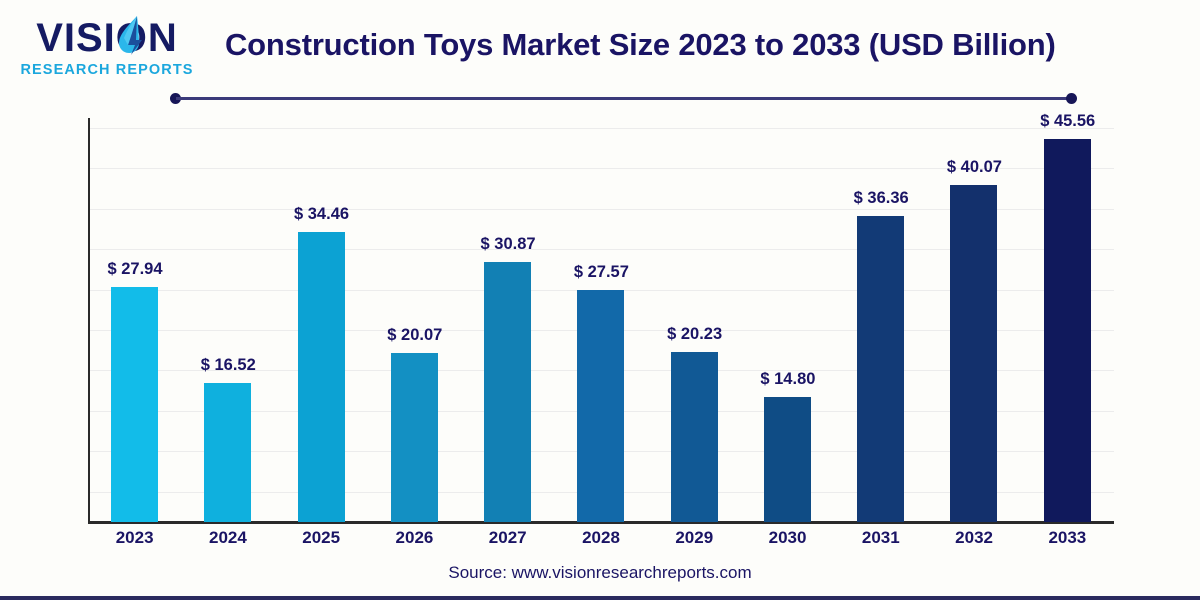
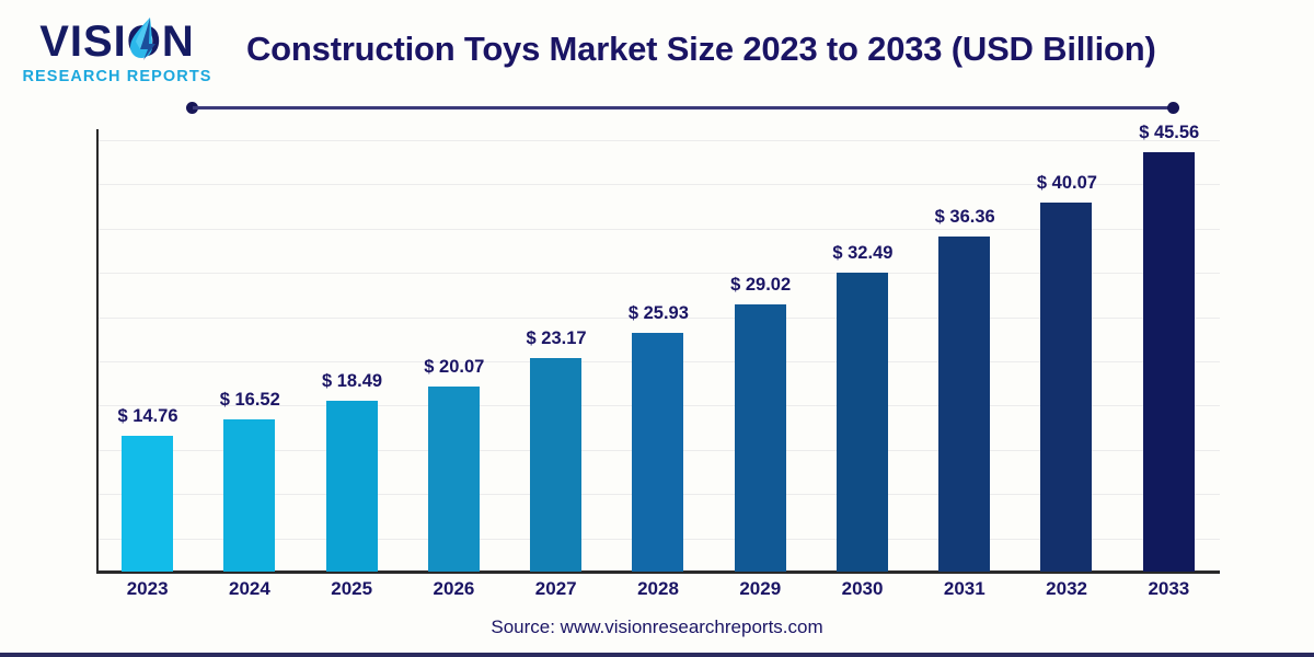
2023: 27.94 -> 14.76
2025: 34.46 -> 18.49
2027: 30.87 -> 23.17
2028: 27.57 -> 25.93
2029: 20.23 -> 29.02
2030: 14.80 -> 32.49
